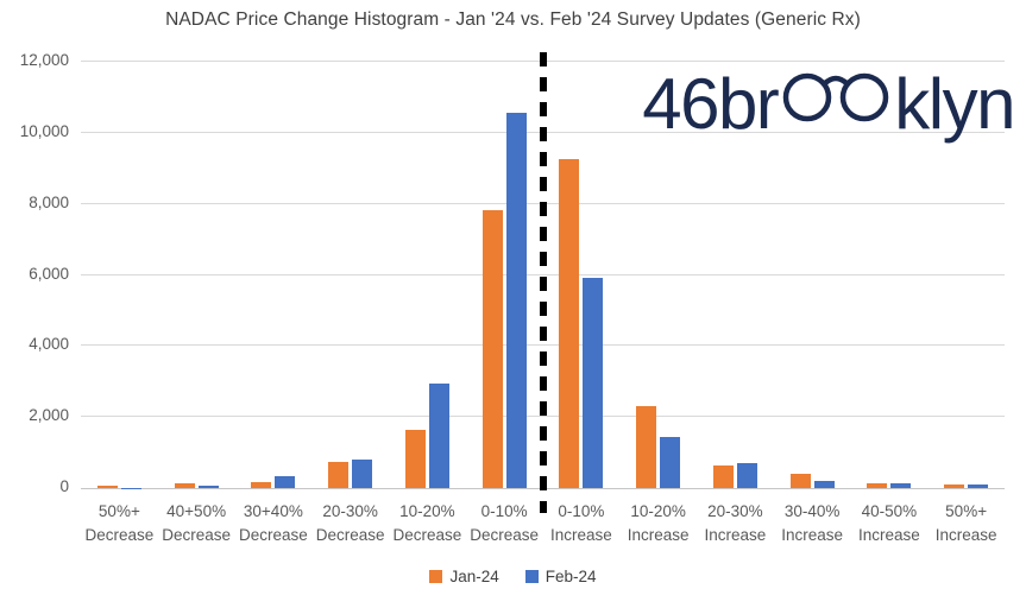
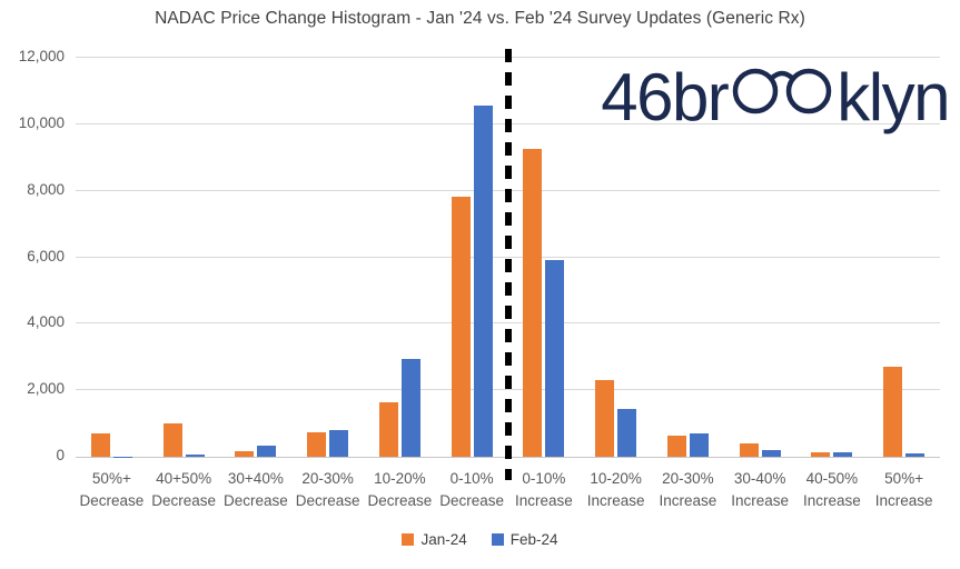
Jan-24/50%+ Decrease: 100 -> 700
Jan-24/40+50% Decrease: 200 -> 1000
Jan-24/50%+ Increase: 100 -> 2700
